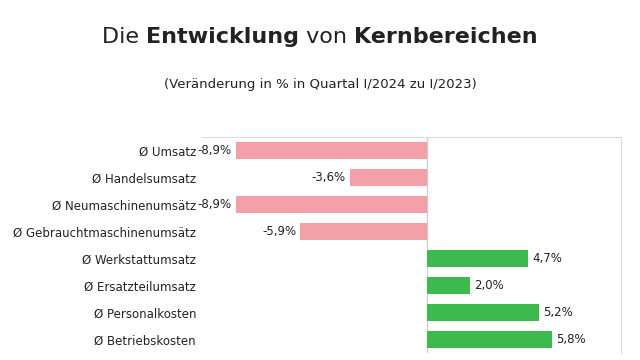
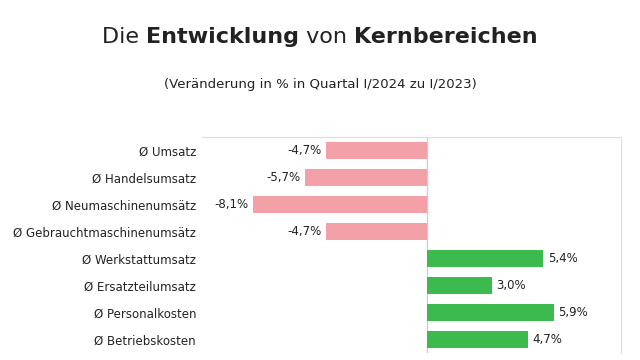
Ø Umsatz: -8,9% -> -4,7%
Ø Handelsumsatz: -3,6% -> -5,7%
Ø Neumaschinenumsätz: -8,9% -> -8,1%
Ø Gebrauchtmaschinenumsätz: -5,9% -> -4,7%
Ø Werkstattumsatz: 4,7% -> 5,4%
Ø Ersatzteilumsatz: 2,0% -> 3,0%
Ø Personalkosten: 5,2% -> 5,9%
Ø Betriebskosten: 5,8% -> 4,7%
